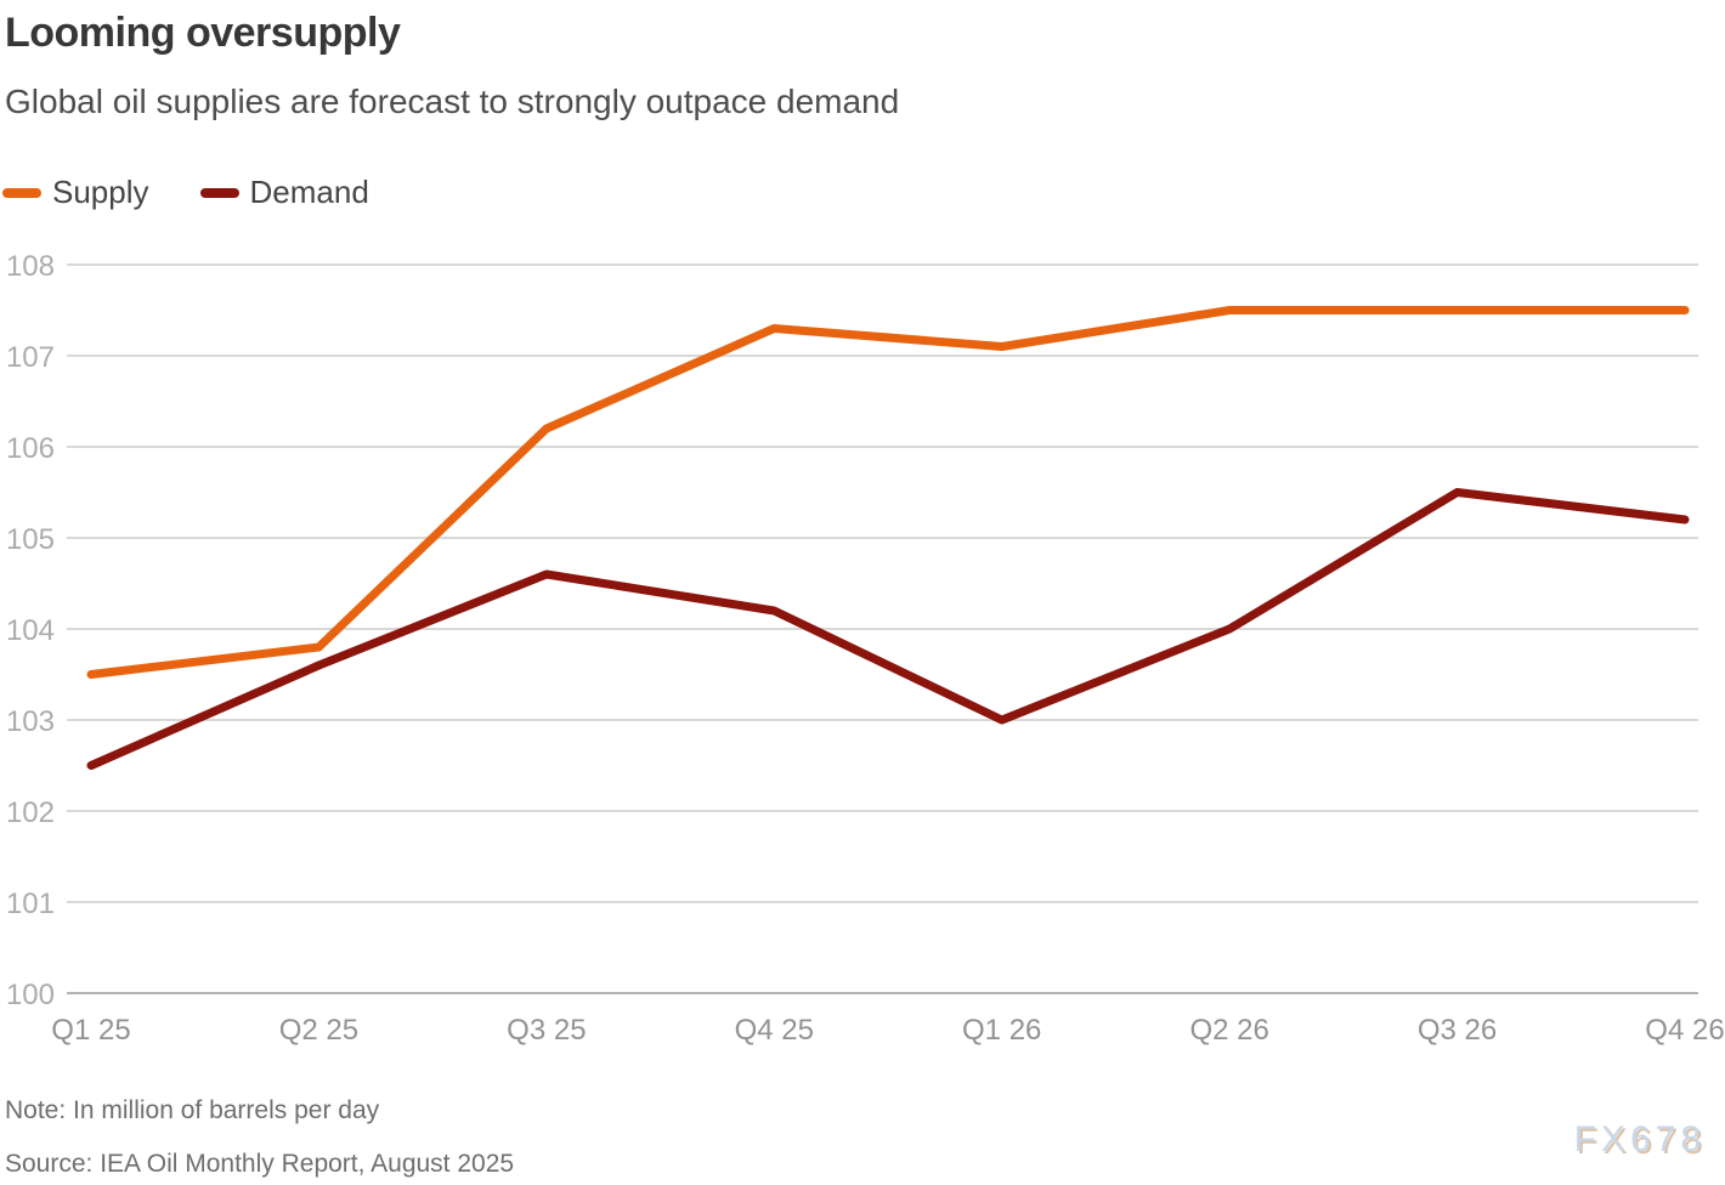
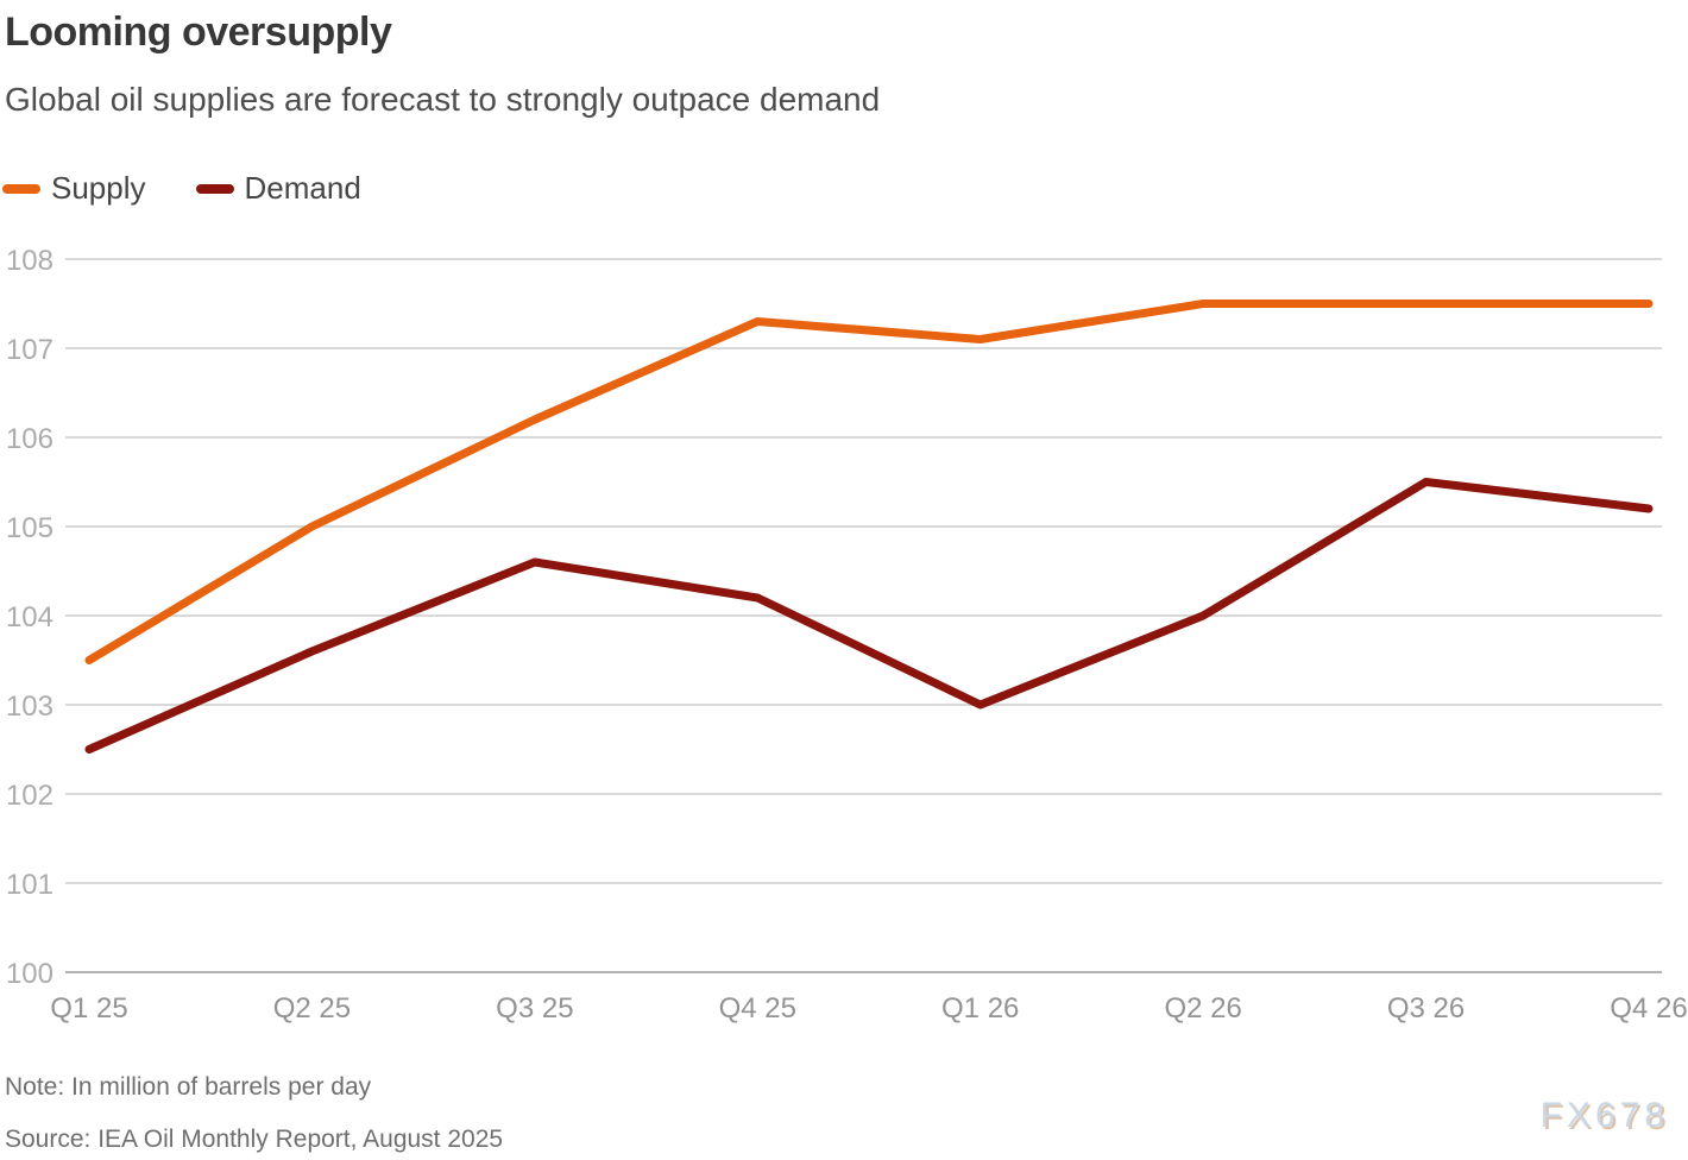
Supply/Q2 25: 103.8 -> 105.0
